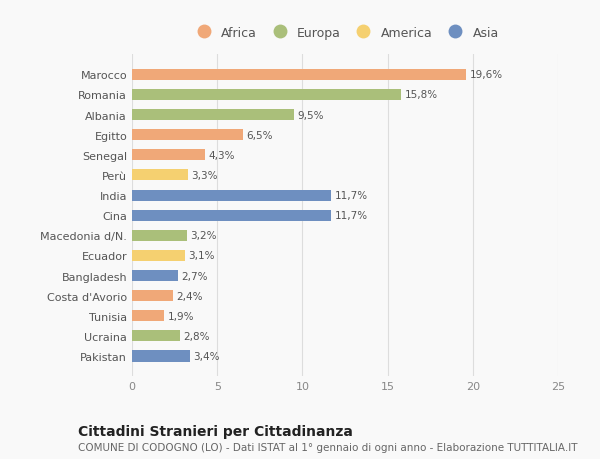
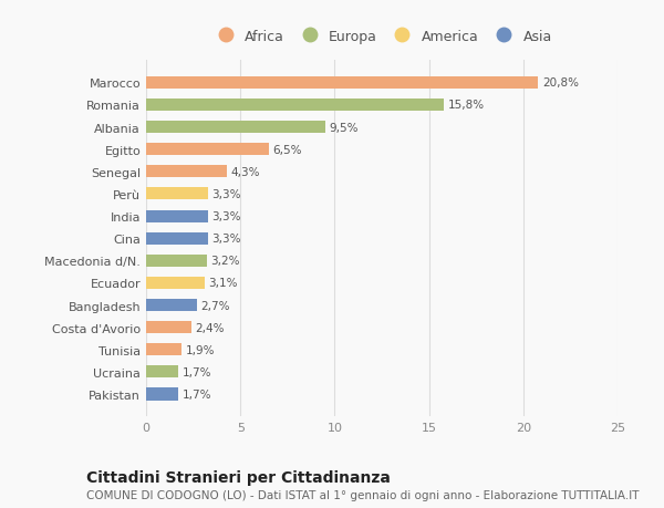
Marocco: 19,6% -> 20,8%
India: 11,7% -> 3,3%
Cina: 11,7% -> 3,3%
Ucraina: 2,8% -> 1,7%
Pakistan: 3,4% -> 1,7%
